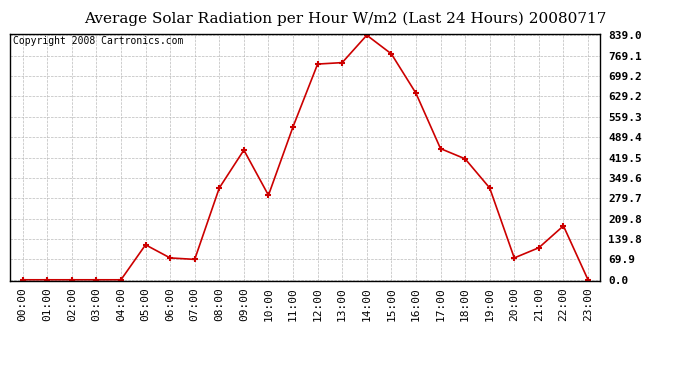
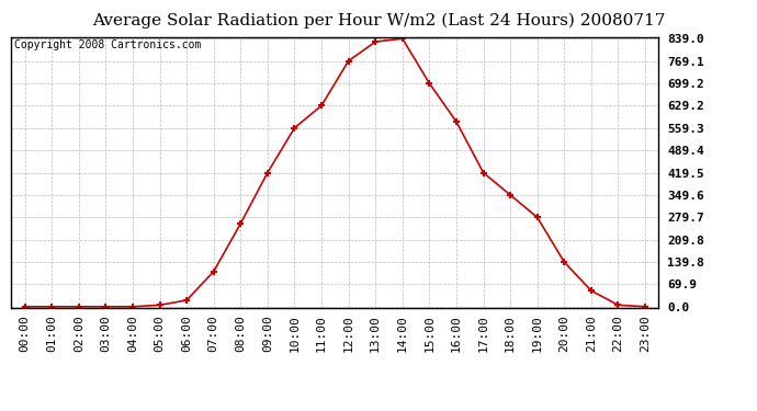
05:00: 120 -> 5
06:00: 75 -> 20
07:00: 70 -> 110
08:00: 315 -> 260
09:00: 445 -> 420
10:00: 290 -> 559
11:00: 525 -> 629
12:00: 740 -> 769
13:00: 745 -> 829
15:00: 775 -> 699
16:00: 640 -> 579
17:00: 450 -> 420
18:00: 415 -> 350
19:00: 315 -> 280
20:00: 75 -> 140
21:00: 110 -> 50
22:00: 185 -> 5
